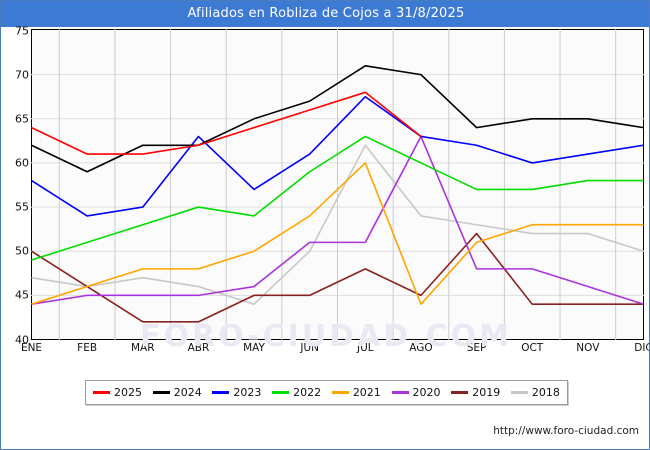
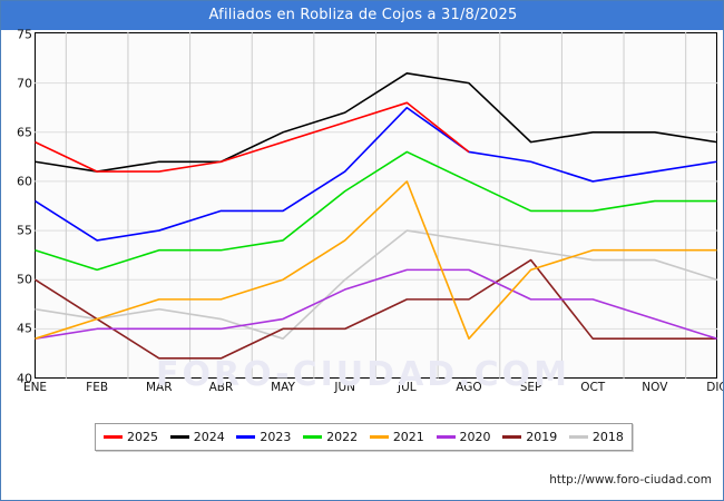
2022/ENE: 49 -> 53
2024/FEB: 59 -> 61
2023/ABR: 63 -> 57
2022/ABR: 55 -> 53
2020/JUN: 51 -> 49
2018/JUL: 62 -> 55
2020/AGO: 63 -> 51
2019/AGO: 45 -> 48
